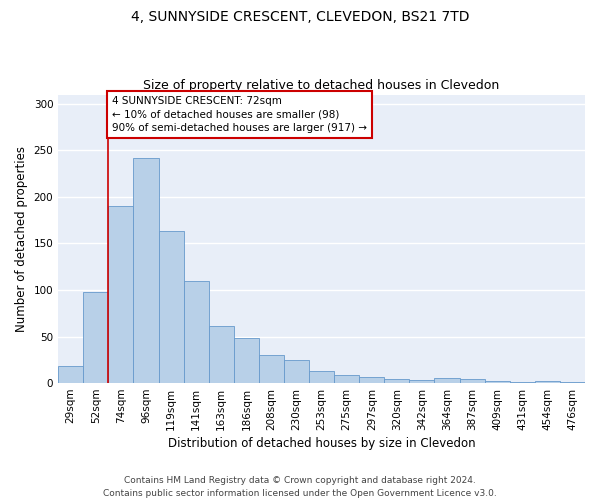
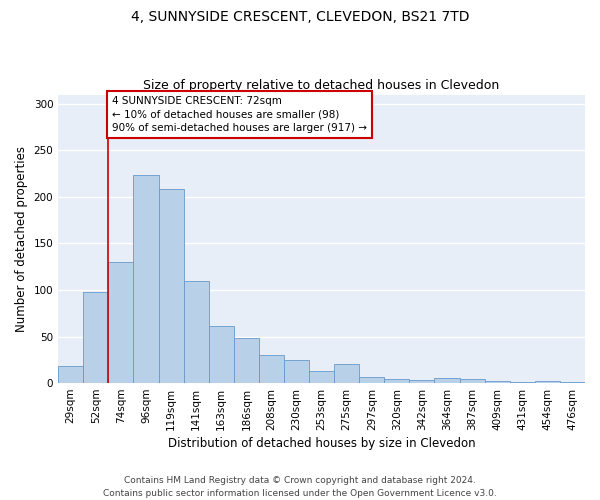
74sqm: 190 -> 130
96sqm: 242 -> 224
119sqm: 163 -> 208
275sqm: 9 -> 20
